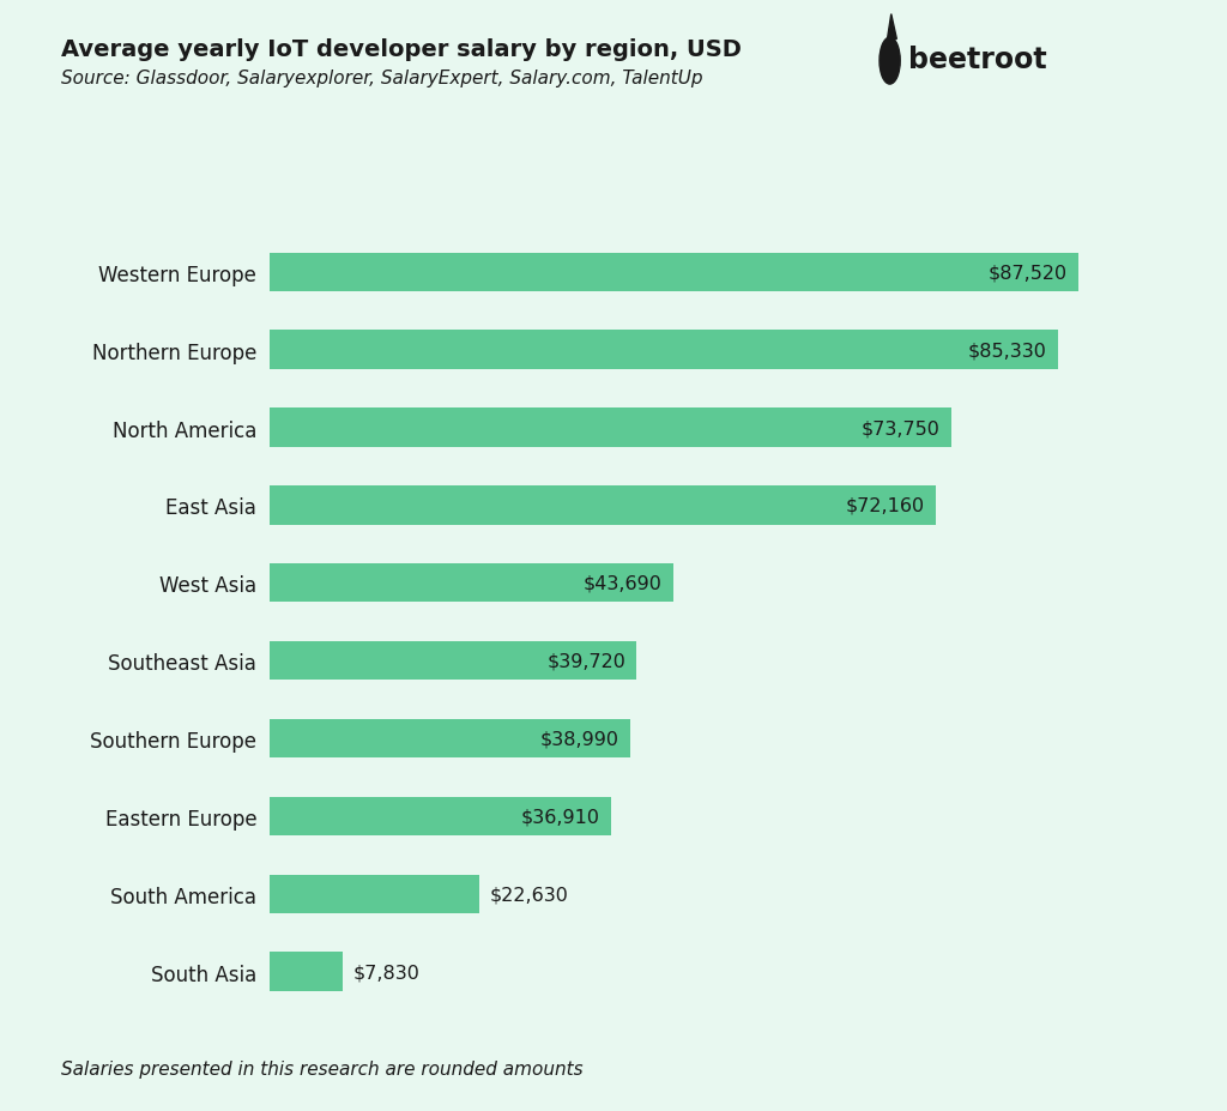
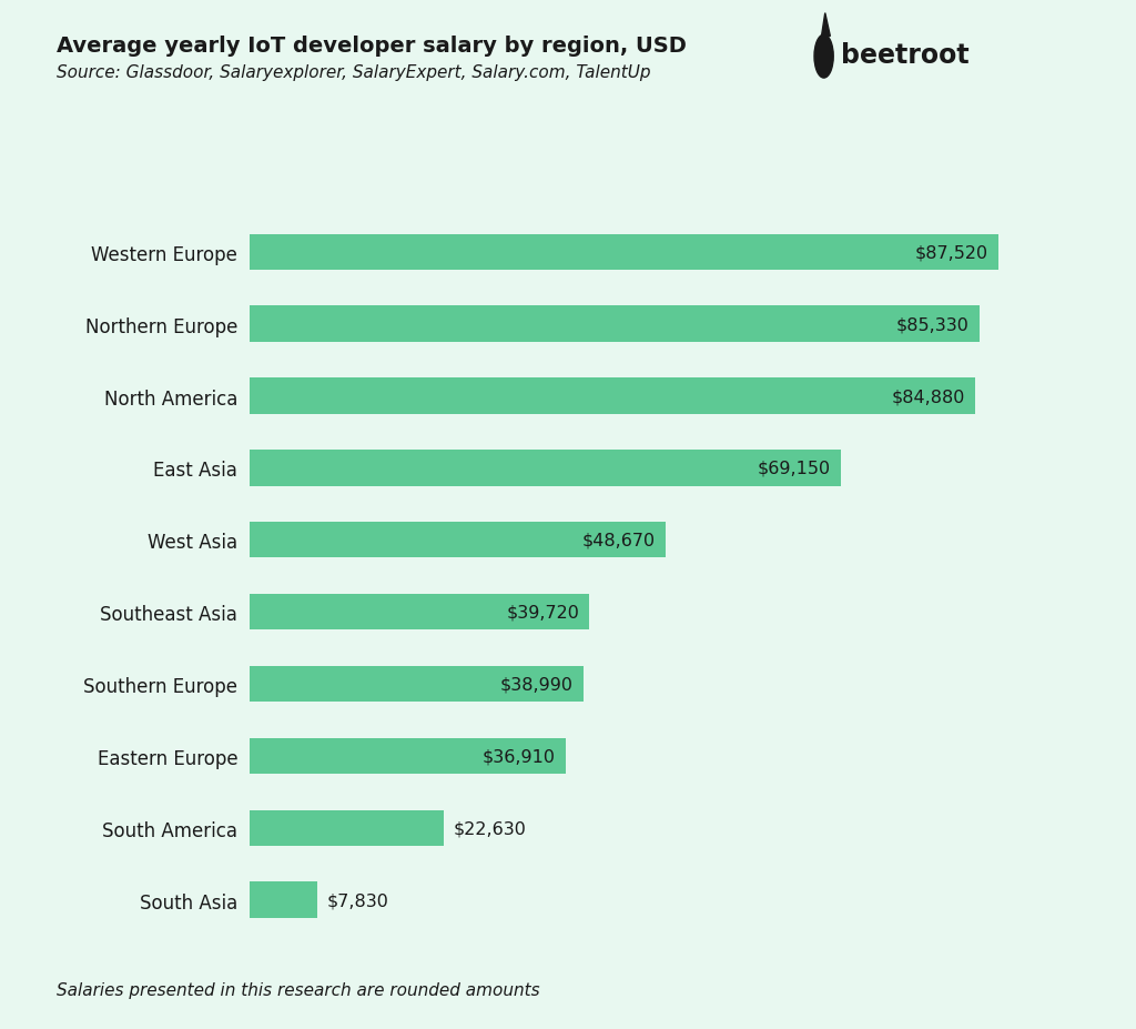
North America: $73,750 -> $84,880
East Asia: $72,160 -> $69,150
West Asia: $43,690 -> $48,670
